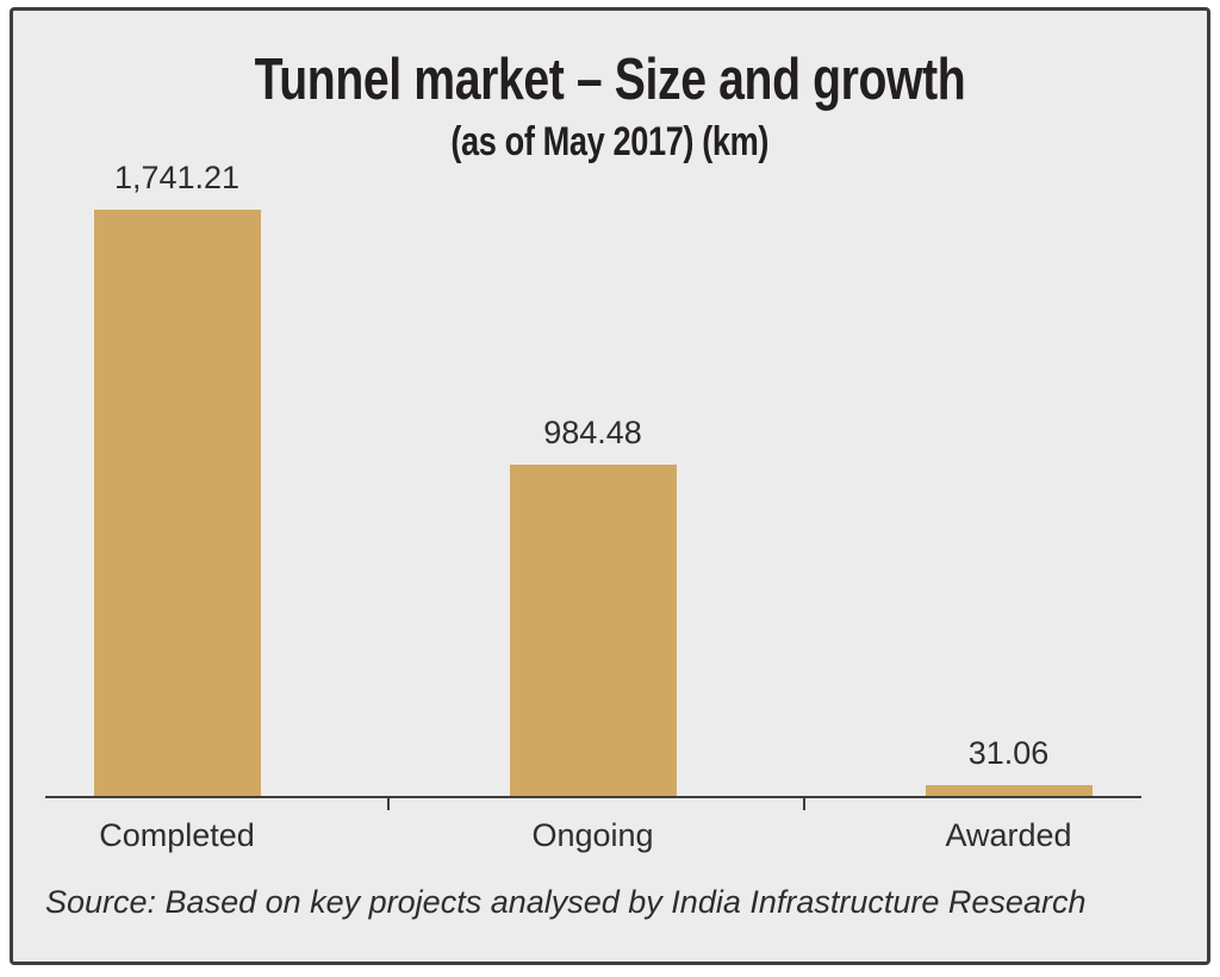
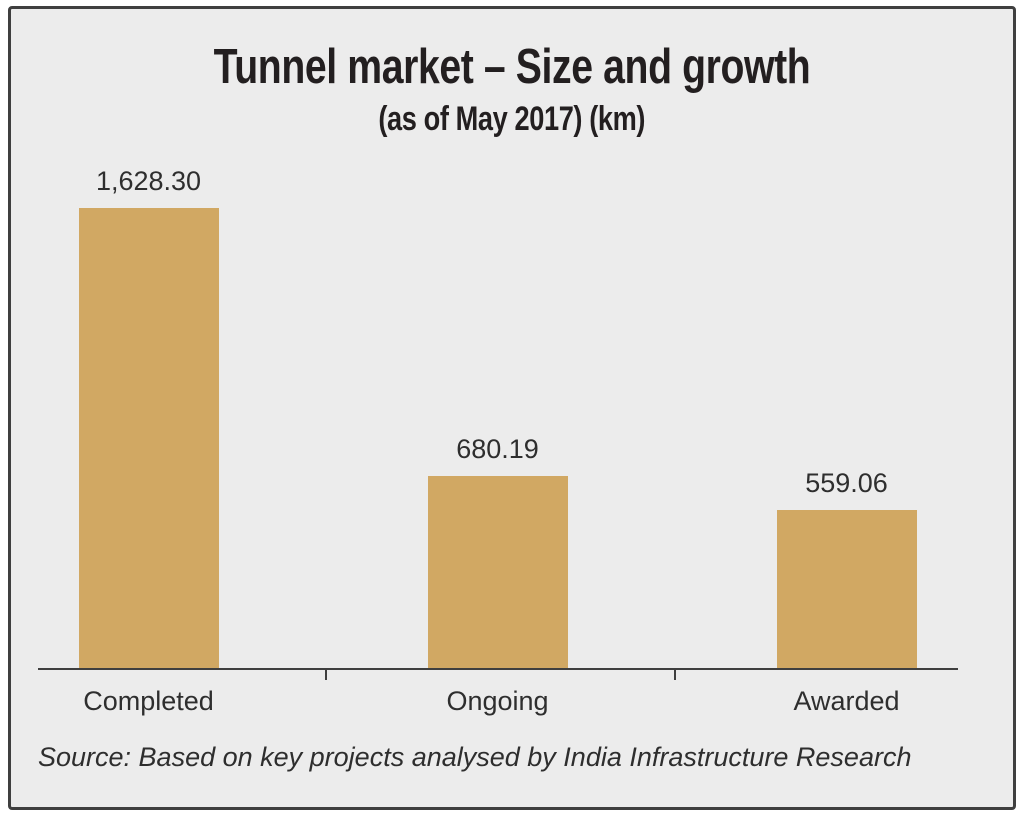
Completed: 1,741.21 -> 1,628.30
Ongoing: 984.48 -> 680.19
Awarded: 31.06 -> 559.06
